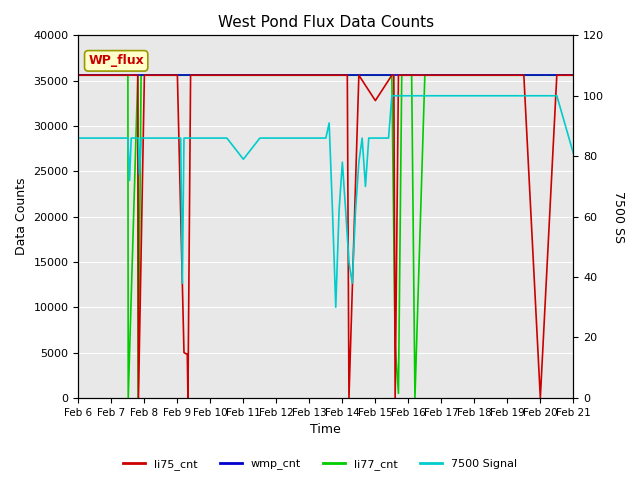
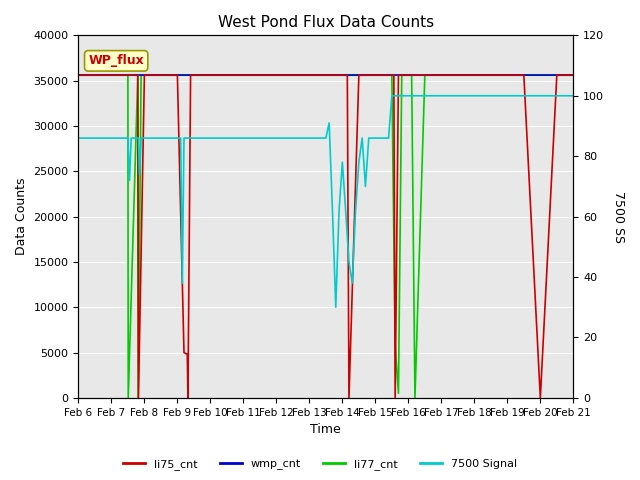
7500 Signal/Feb 11: 79 -> 86
li75_cnt/Feb 15: 32800 -> 35600
7500 Signal/Feb 21: 81 -> 100
